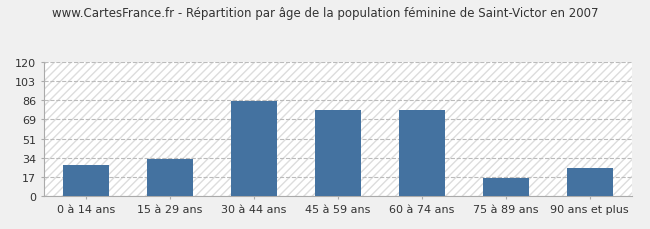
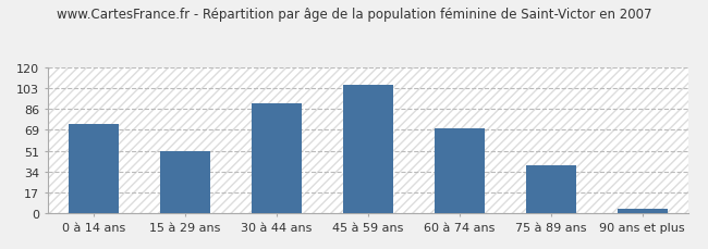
0 à 14 ans: 28 -> 74
15 à 29 ans: 33 -> 51
30 à 44 ans: 85 -> 91
45 à 59 ans: 77 -> 106
60 à 74 ans: 77 -> 70
75 à 89 ans: 16 -> 40
90 ans et plus: 25 -> 4
